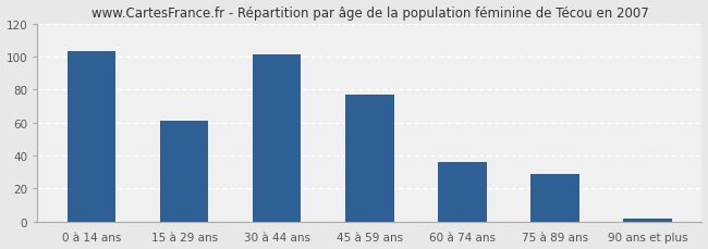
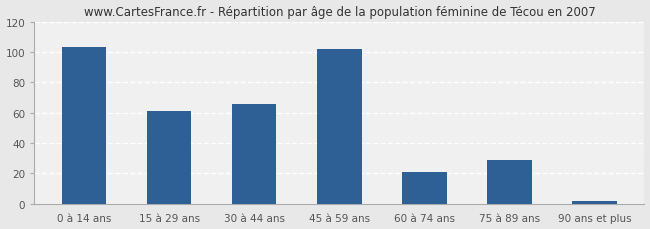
30 à 44 ans: 101 -> 66
45 à 59 ans: 77 -> 102
60 à 74 ans: 36 -> 21
